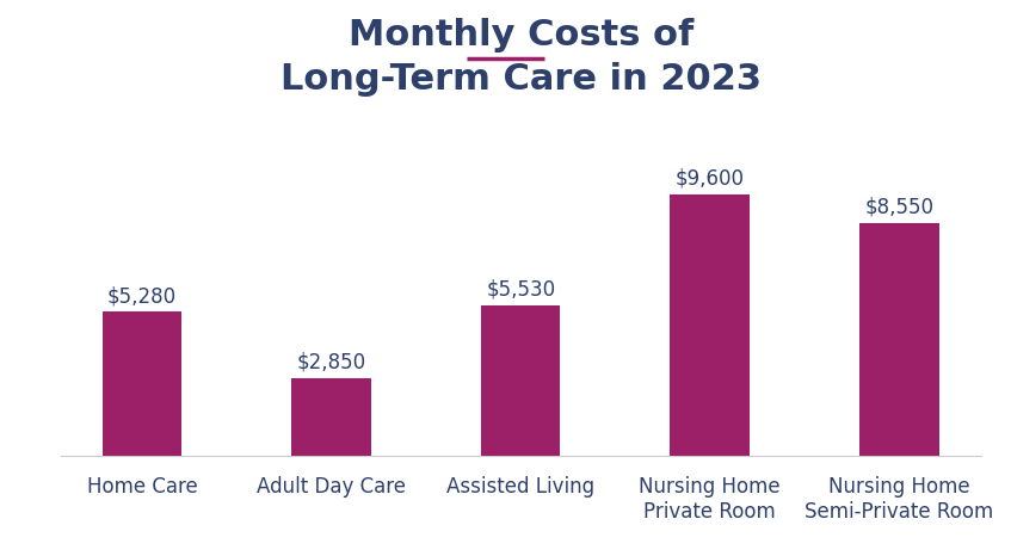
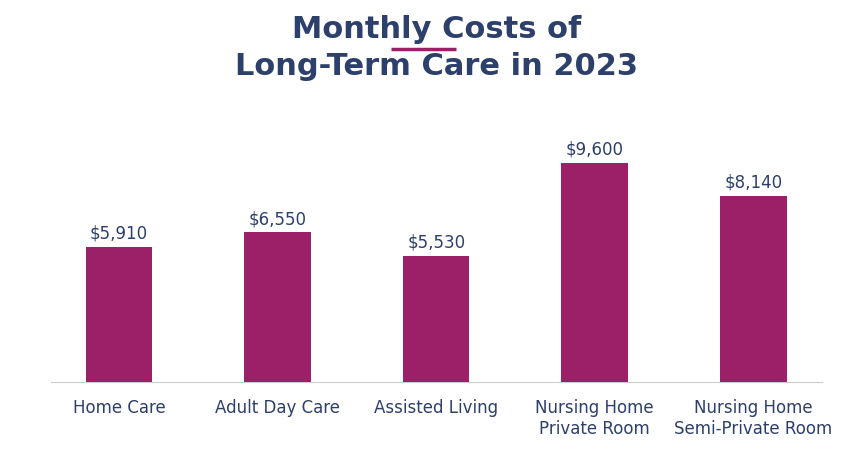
Home Care: $5,280 -> $5,910
Adult Day Care: $2,850 -> $6,550
Nursing Home Semi-Private Room: $8,550 -> $8,140
